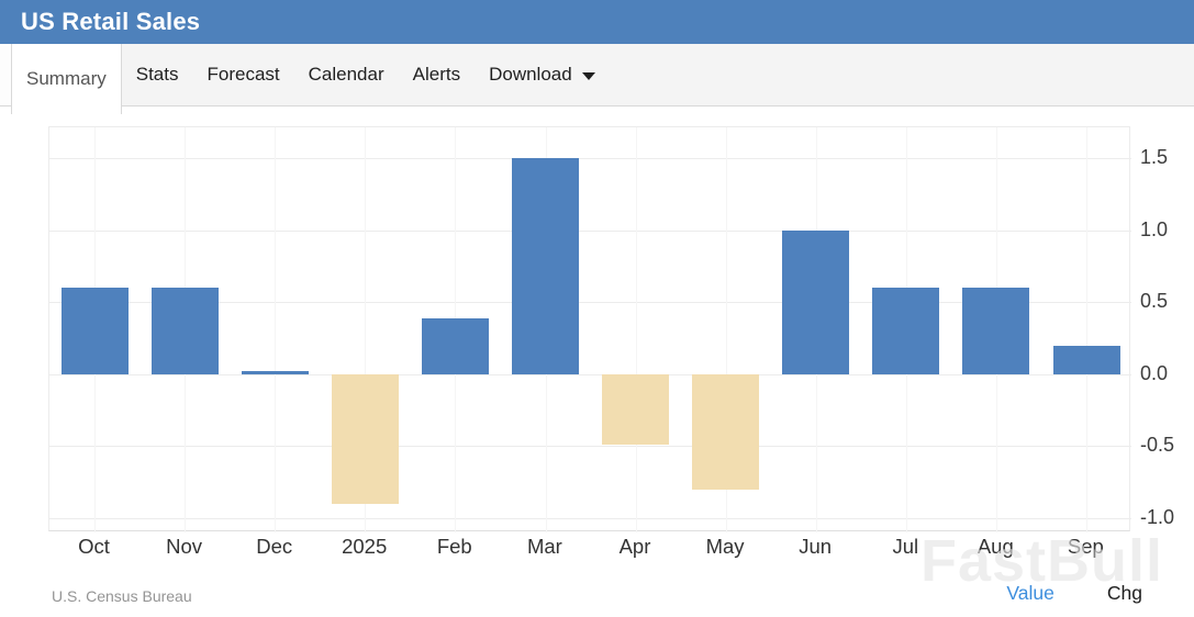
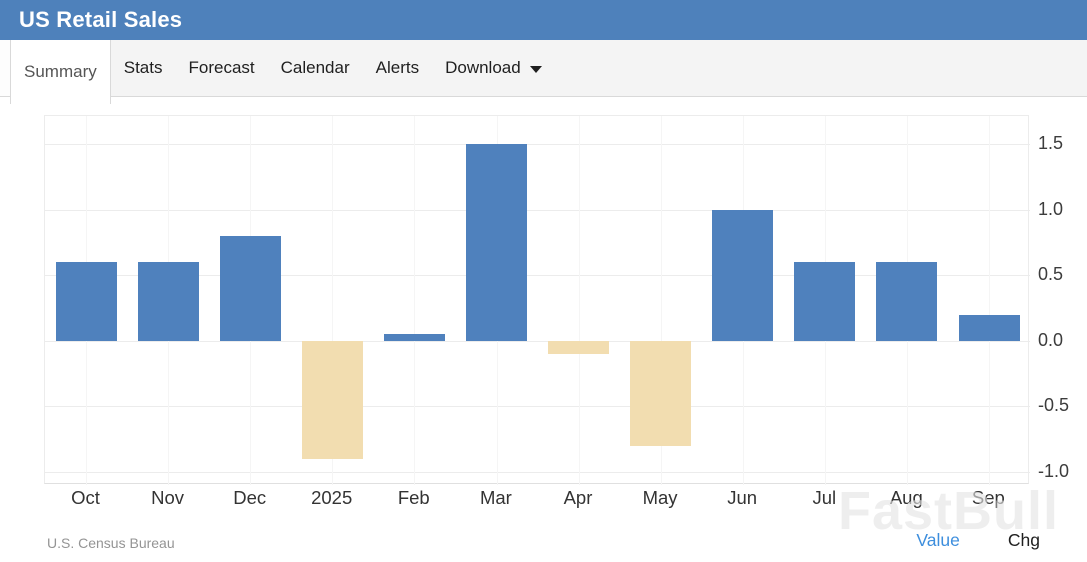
Dec: 0.02 -> 0.80
Feb: 0.39 -> 0.05
Apr: -0.49 -> -0.10
